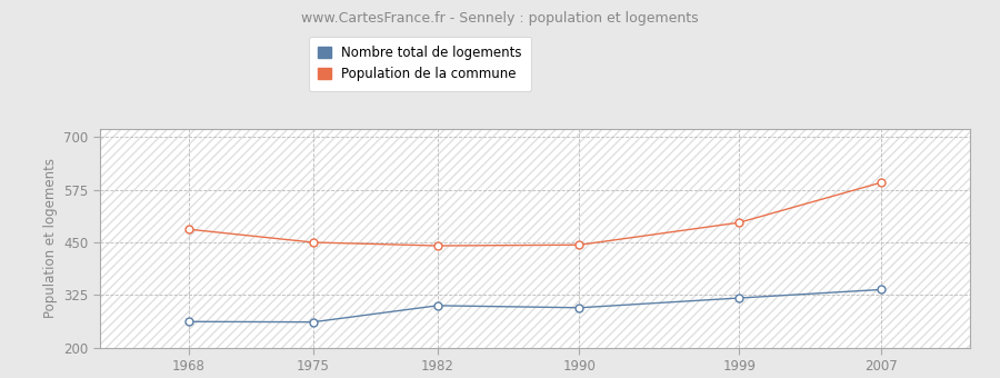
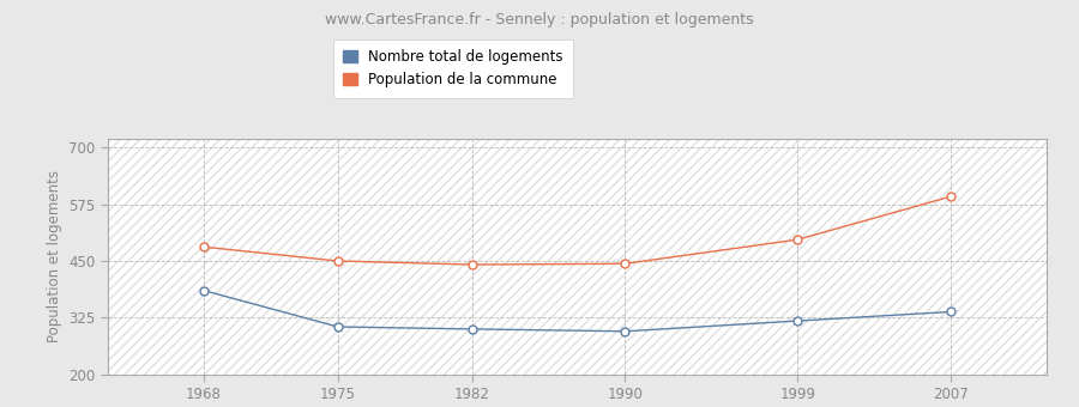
Nombre total de logements/1968: 262 -> 385
Nombre total de logements/1975: 261 -> 305
